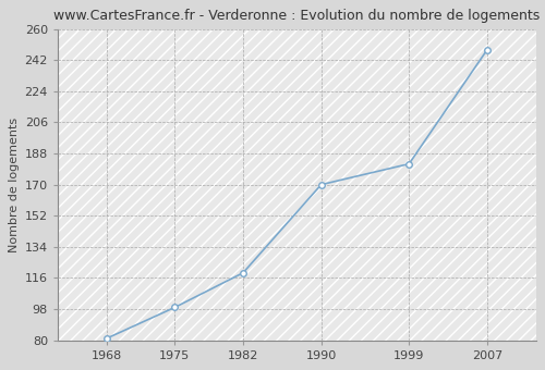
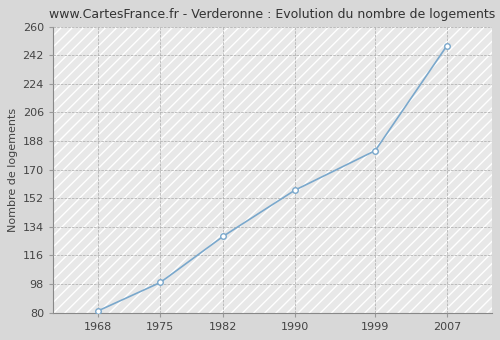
1982: 119 -> 128
1990: 170 -> 157
